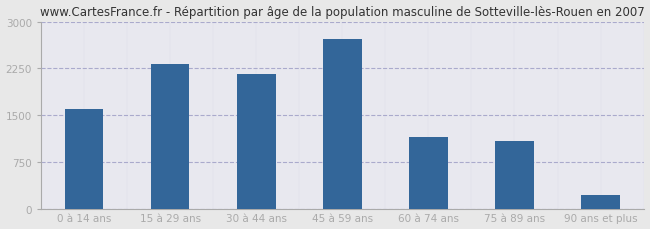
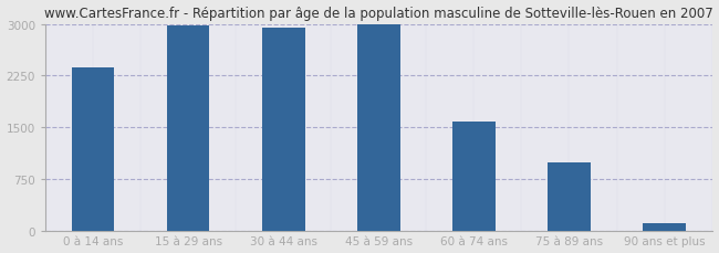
0 à 14 ans: 1600 -> 2370
15 à 29 ans: 2320 -> 2980
30 à 44 ans: 2160 -> 2940
45 à 59 ans: 2720 -> 2980
60 à 74 ans: 1140 -> 1580
75 à 89 ans: 1080 -> 980
90 ans et plus: 220 -> 100
